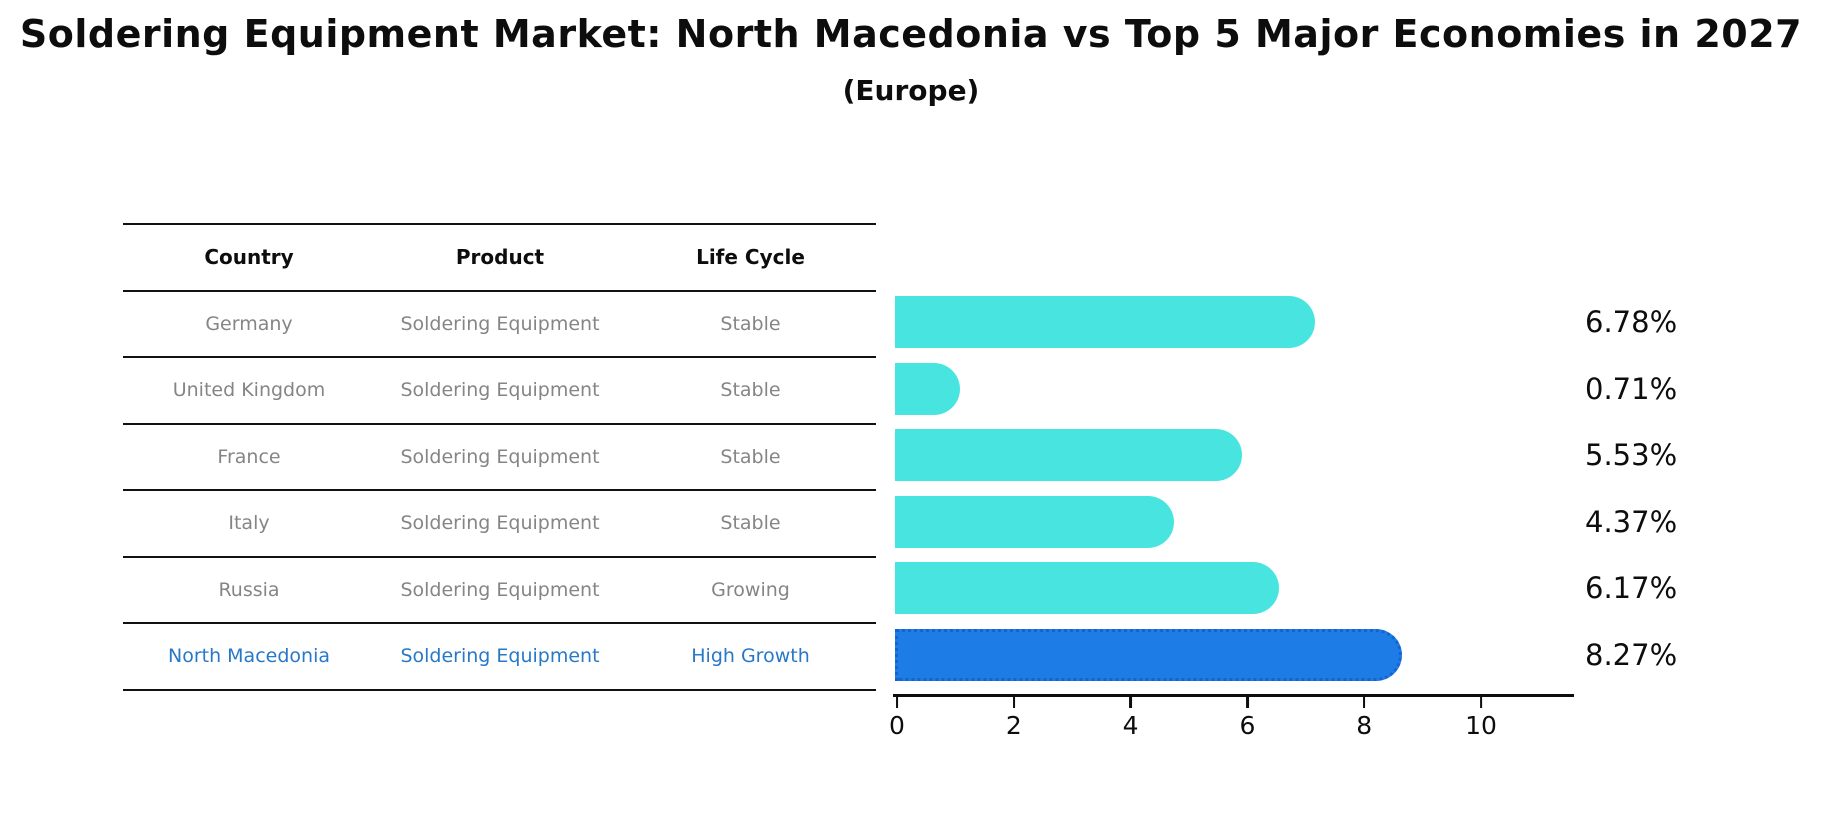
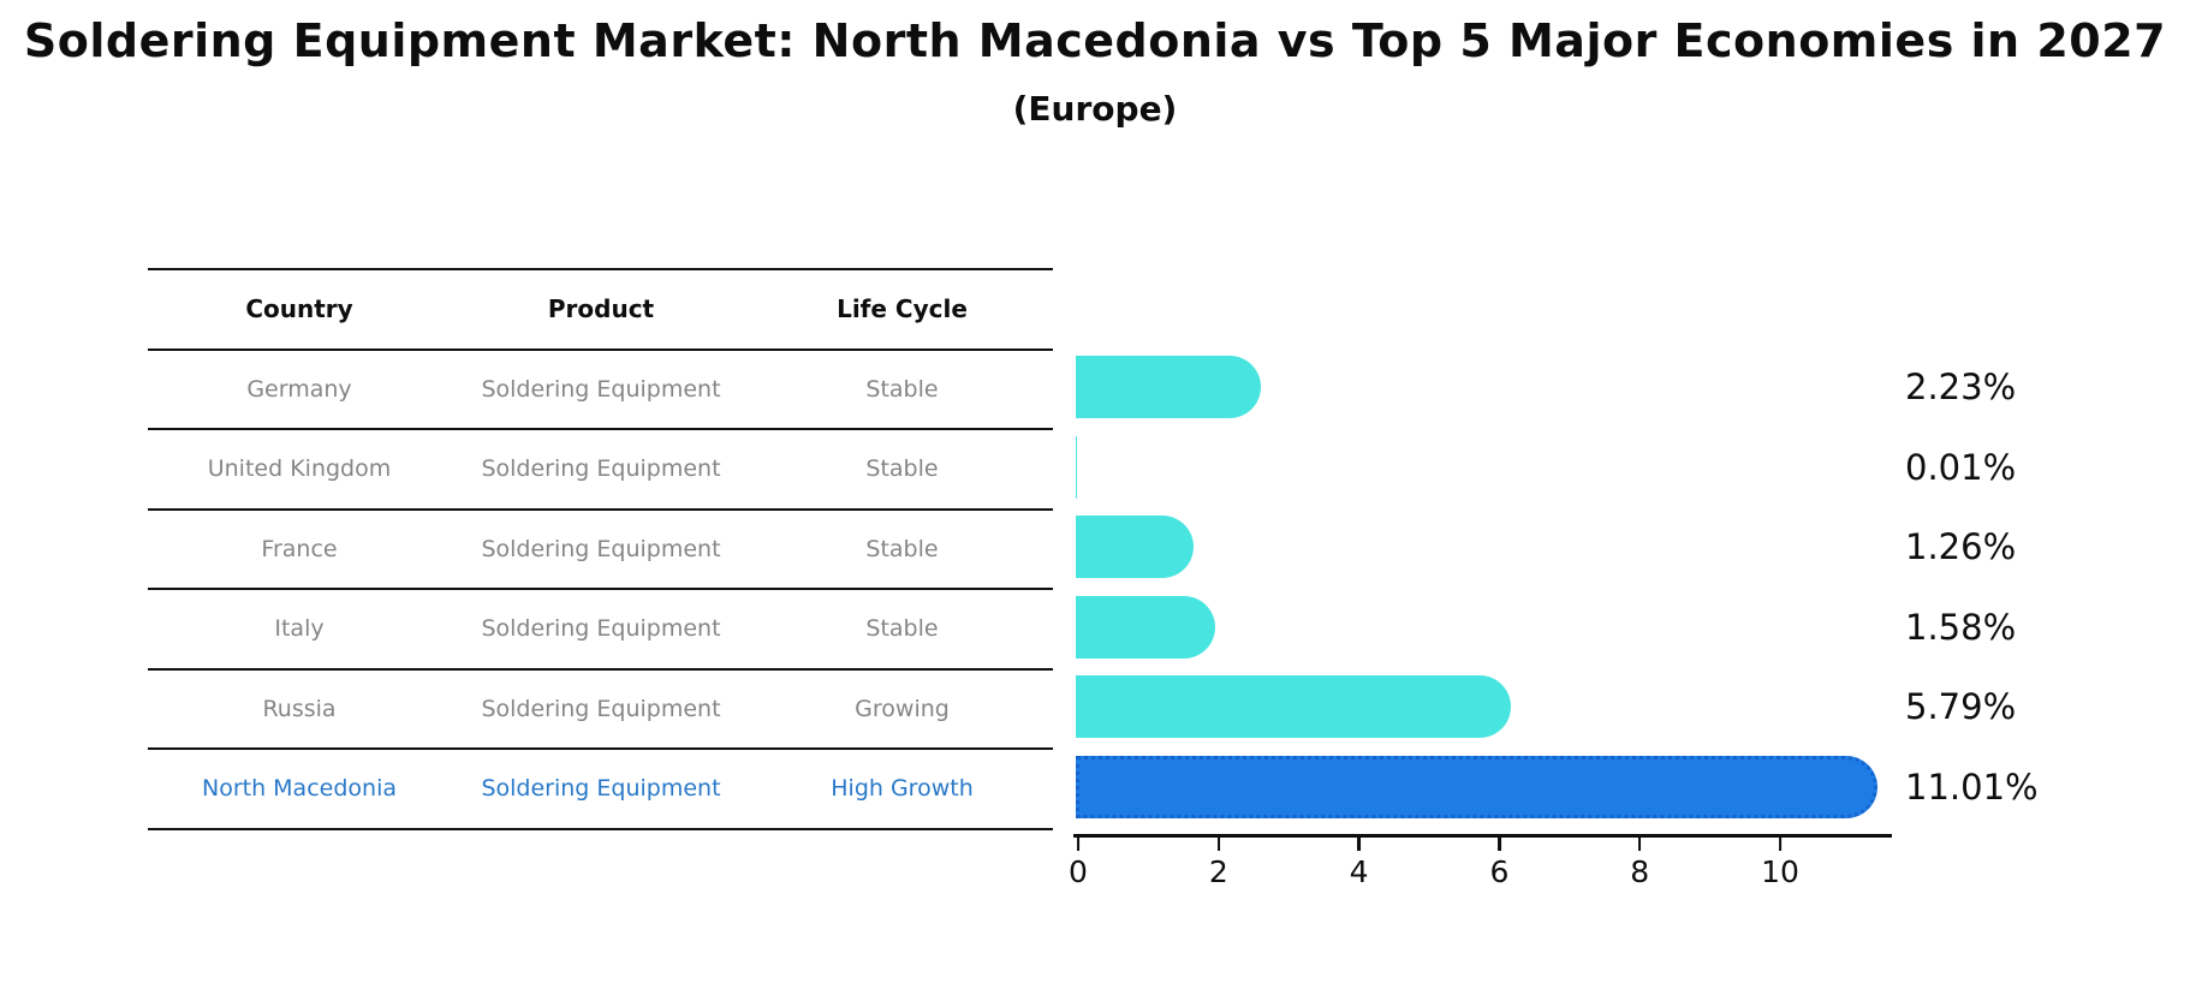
Germany: 6.78% -> 2.23%
United Kingdom: 0.71% -> 0.01%
France: 5.53% -> 1.26%
Italy: 4.37% -> 1.58%
Russia: 6.17% -> 5.79%
North Macedonia: 8.27% -> 11.01%
